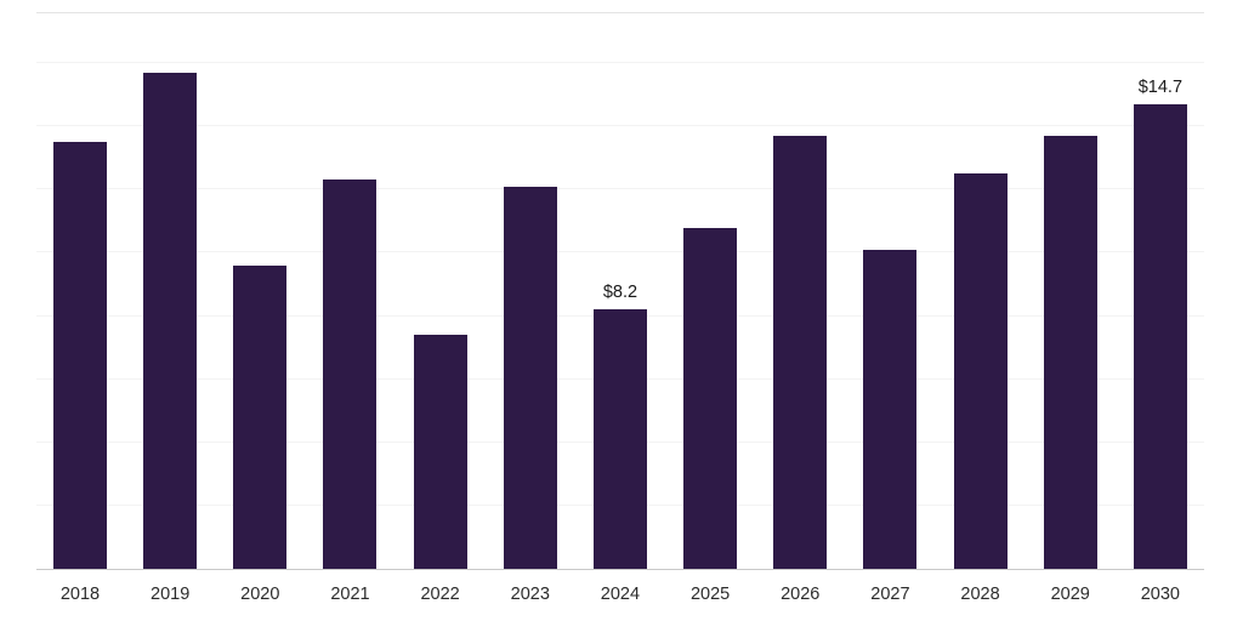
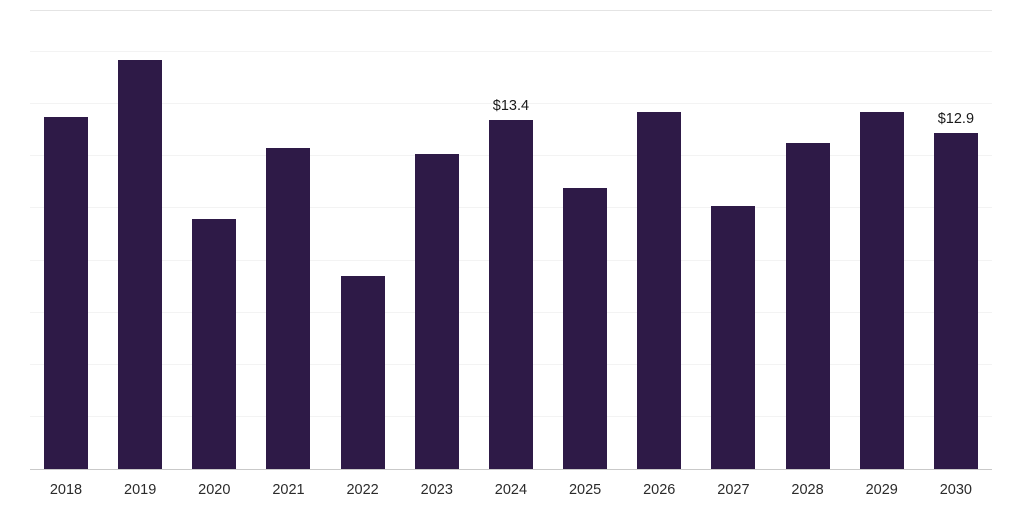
2024: $8.2 -> $13.4
2030: $14.7 -> $12.9
